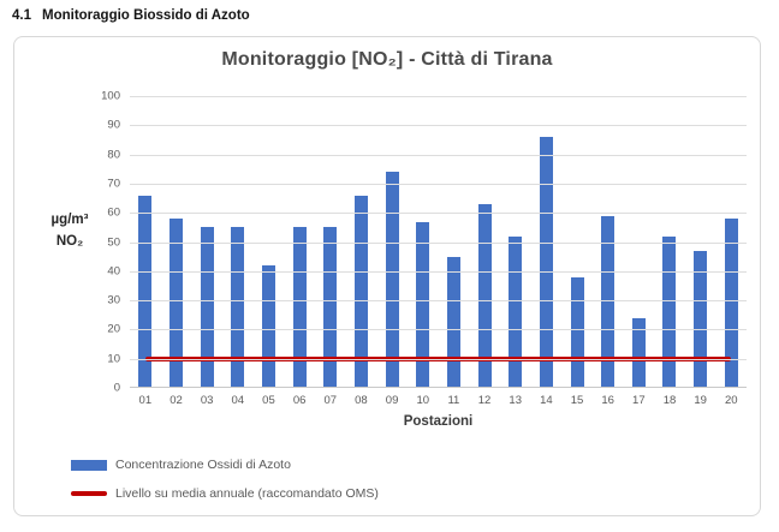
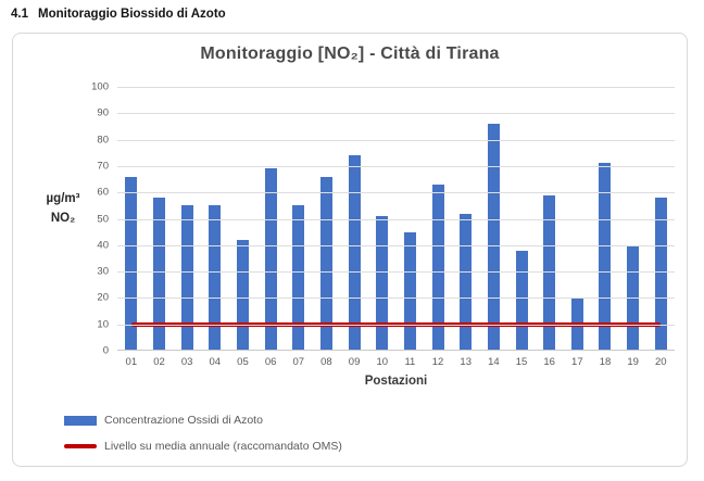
06: 55 -> 69
10: 57 -> 51
17: 24 -> 20
18: 52 -> 71
19: 47 -> 40
